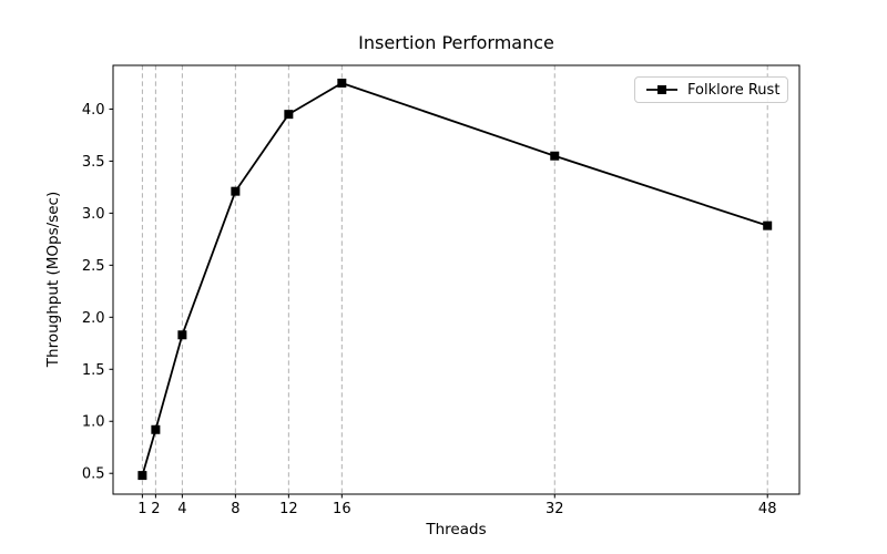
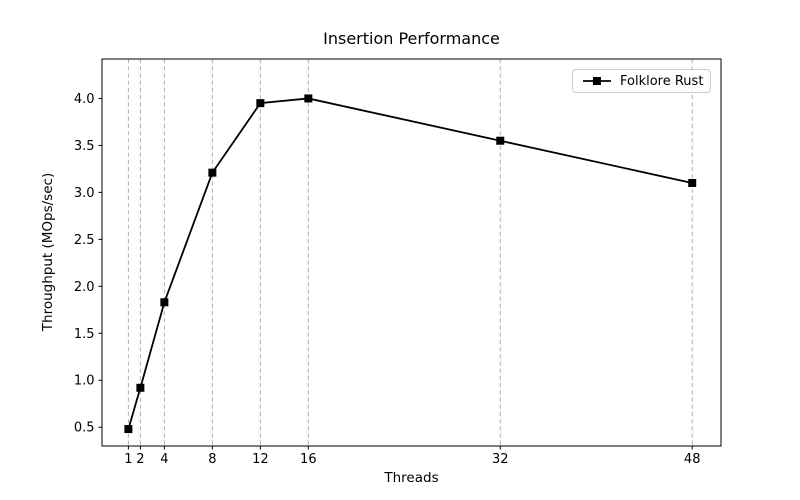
16: 4.2 -> 4.0
48: 2.9 -> 3.1
